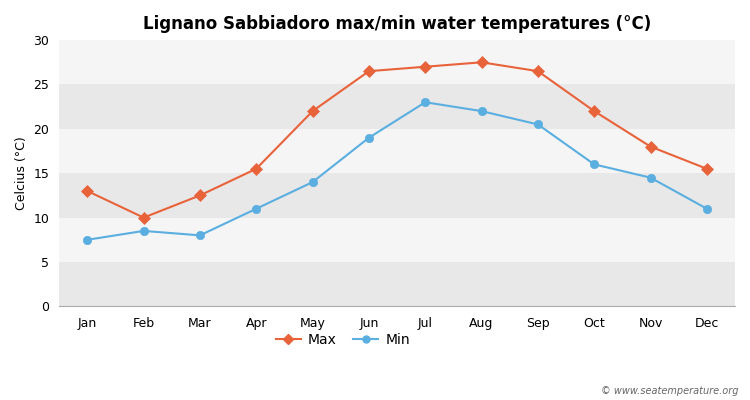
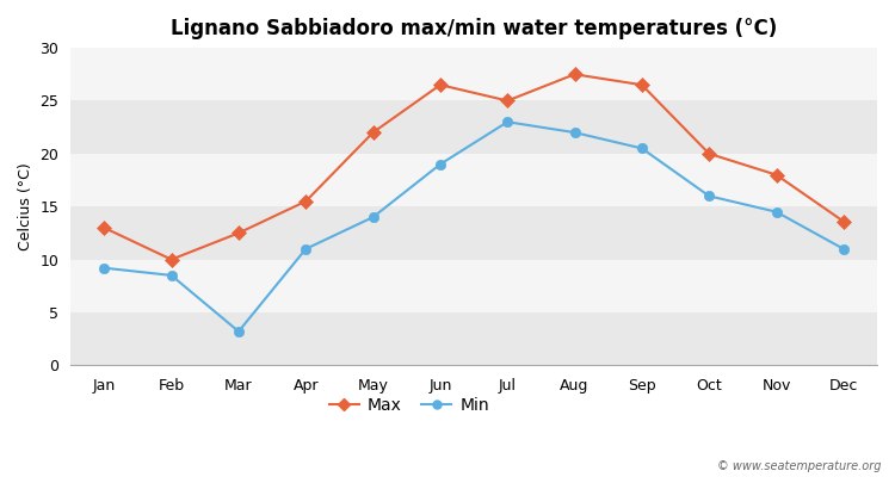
Min/Jan: 7.5 -> 9.2
Min/Mar: 8.0 -> 3.2
Max/Jul: 27.0 -> 25.0
Max/Oct: 22.0 -> 20.0
Max/Dec: 15.5 -> 13.6
